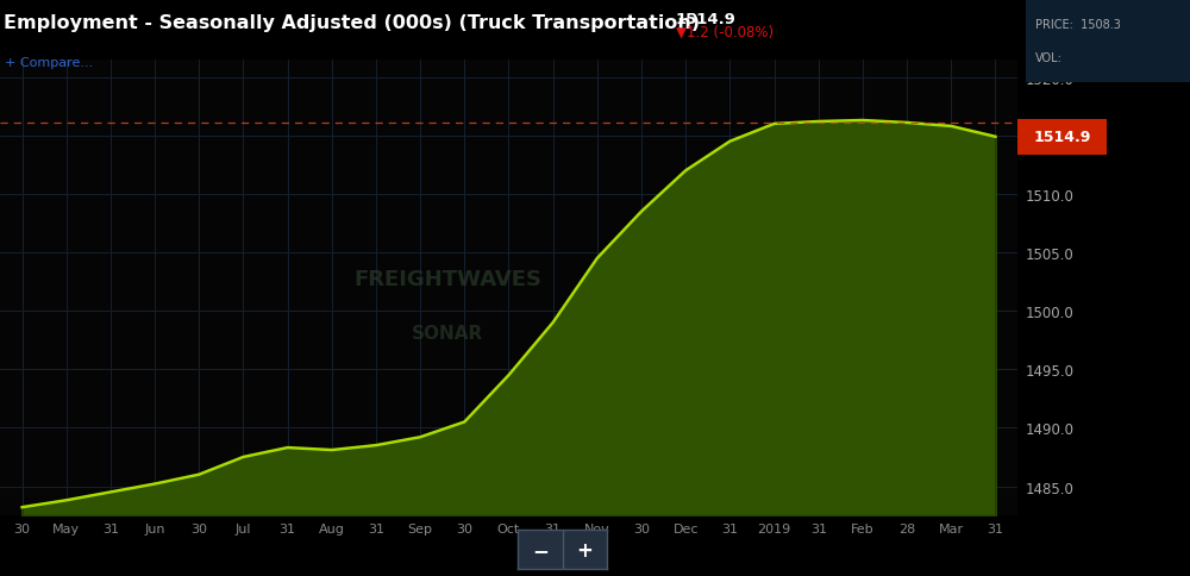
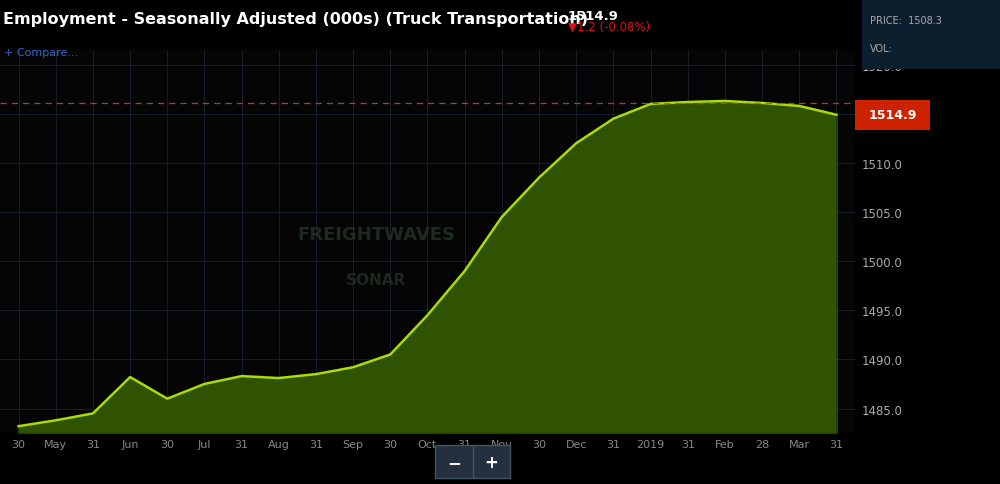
Jun: 1485.2 -> 1488.2
